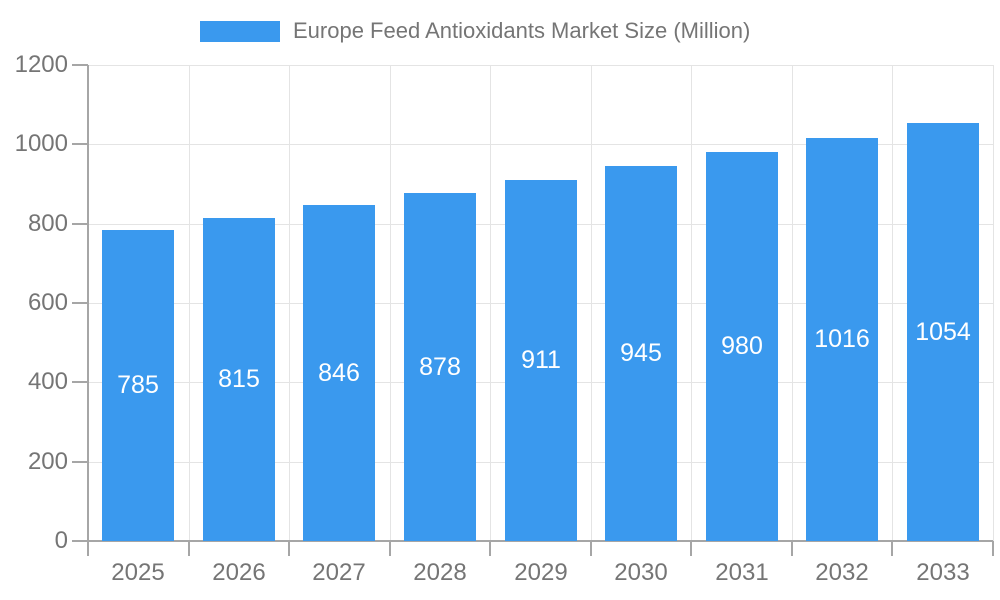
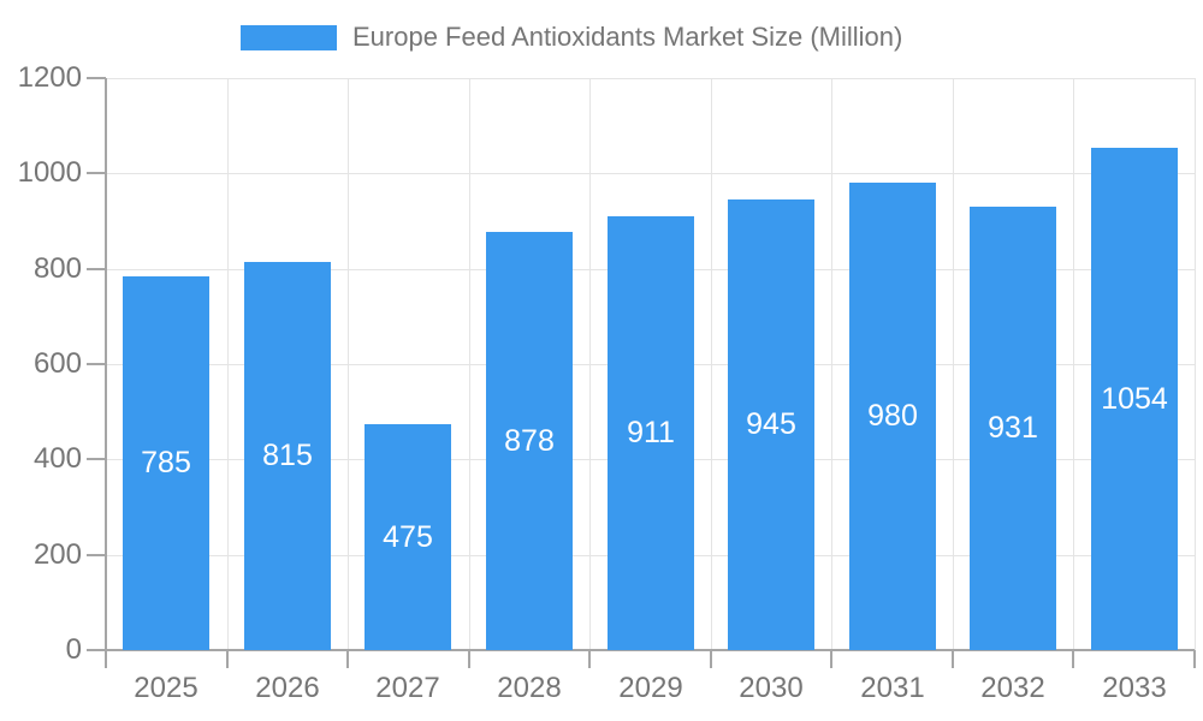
2027: 846 -> 475
2032: 1016 -> 931
